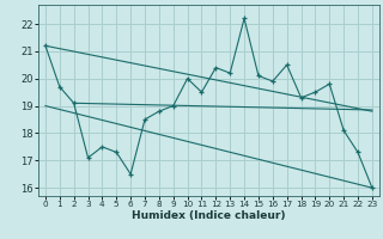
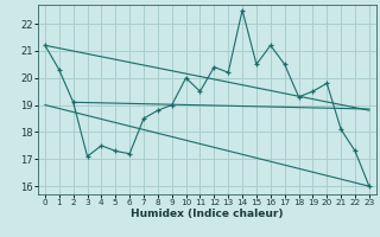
1: 19.7 -> 20.3
6: 16.5 -> 17.2
14: 22.2 -> 22.5
15: 20.1 -> 20.5
16: 19.9 -> 21.2
